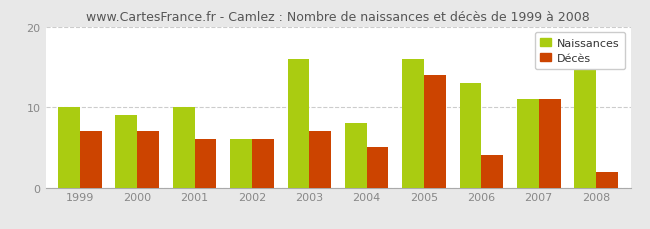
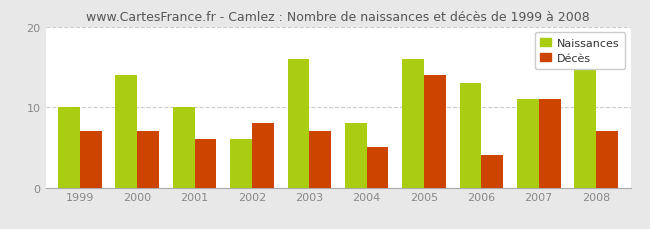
Naissances/2000: 9 -> 14
Décès/2002: 6 -> 8
Décès/2008: 2 -> 7
